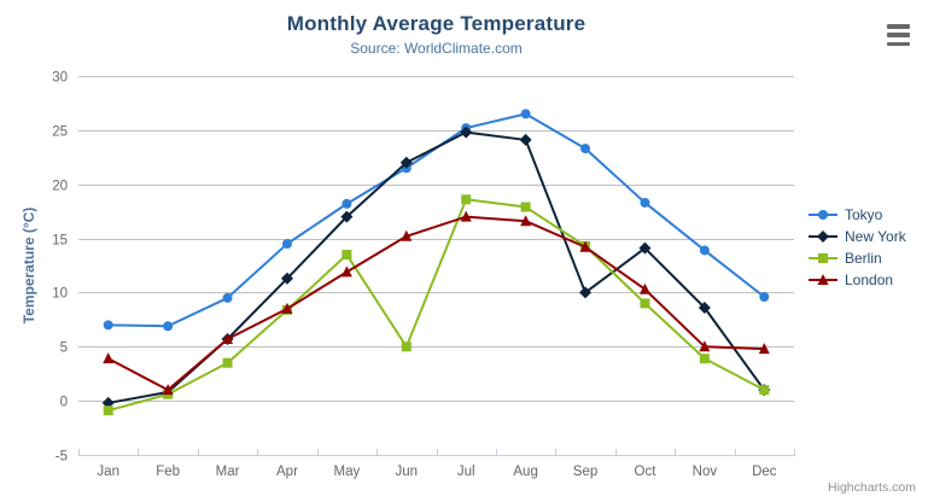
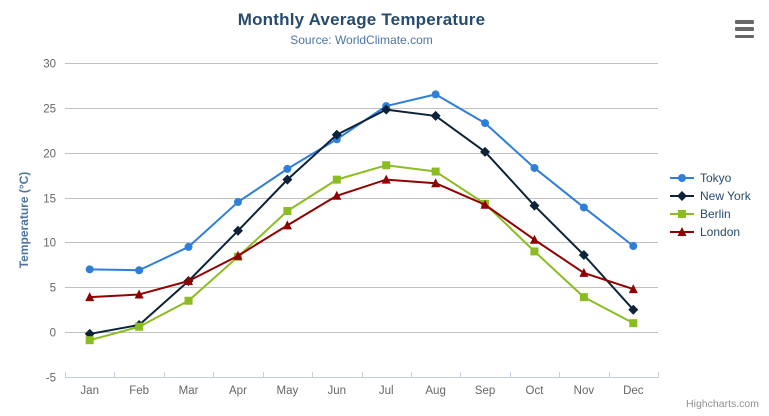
London/Feb: 1 -> 4
Berlin/Jun: 5 -> 17
New York/Sep: 10 -> 20
London/Nov: 5 -> 7
New York/Dec: 1 -> 2
